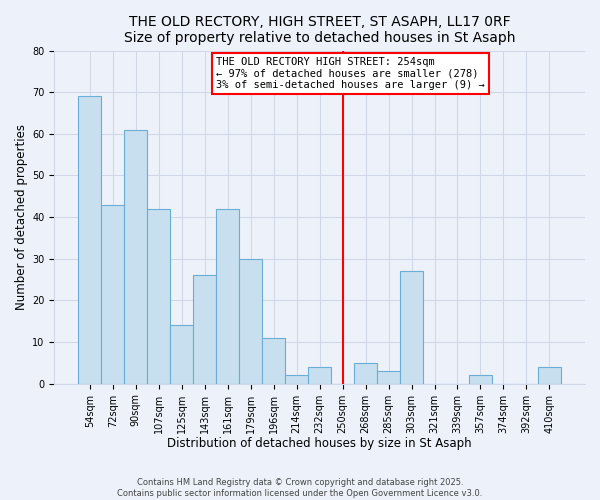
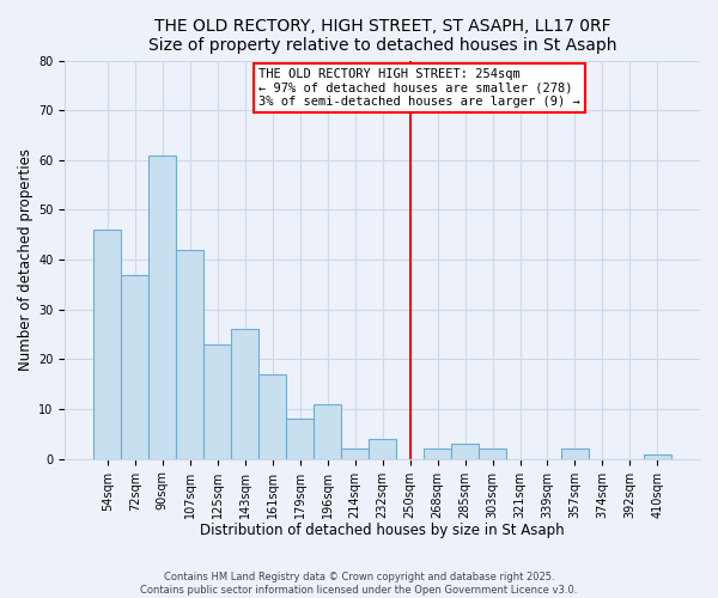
54sqm: 69 -> 46
72sqm: 43 -> 37
125sqm: 14 -> 23
161sqm: 42 -> 17
179sqm: 30 -> 8
268sqm: 5 -> 2
303sqm: 27 -> 2
410sqm: 4 -> 1
